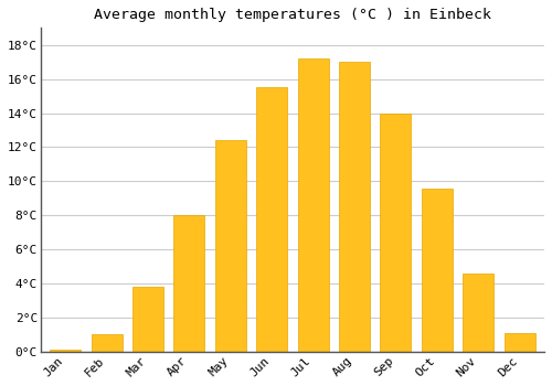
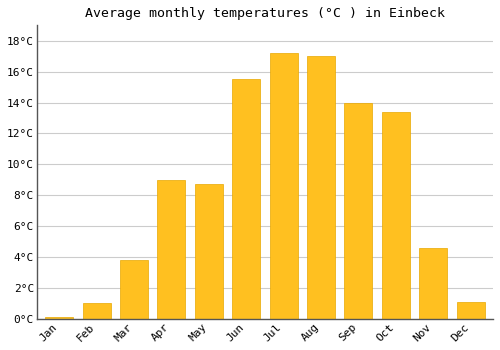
Apr: 8.0°C -> 9.0°C
May: 12.4°C -> 8.7°C
Oct: 9.6°C -> 13.4°C
